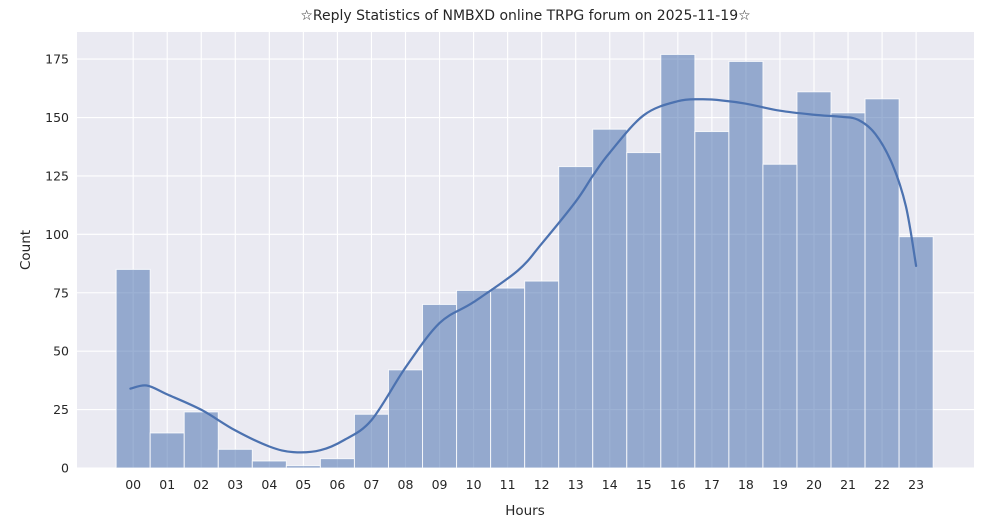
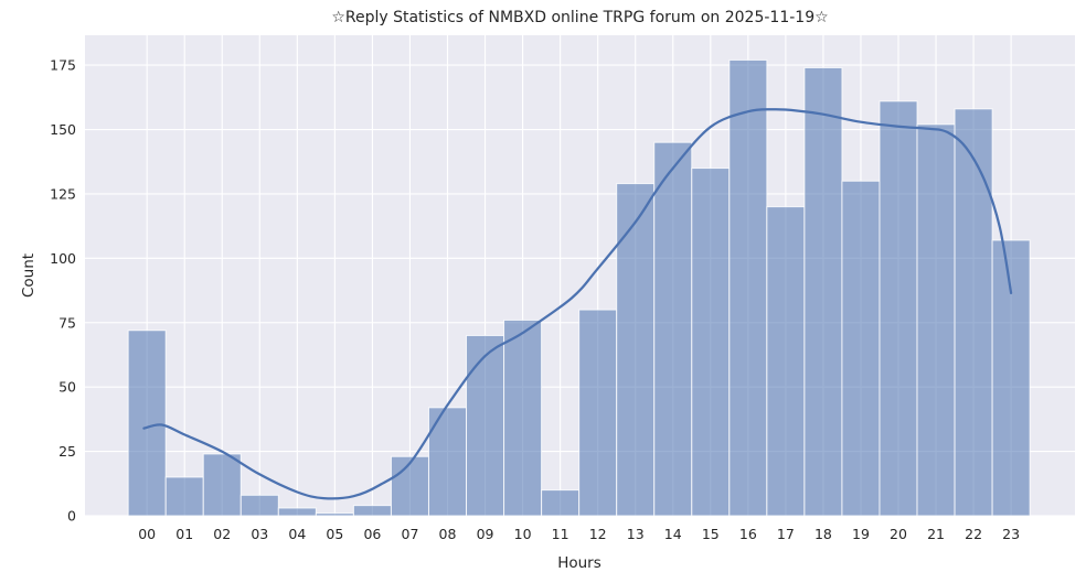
00: 85 -> 72
11: 77 -> 10
17: 144 -> 120
23: 99 -> 107
